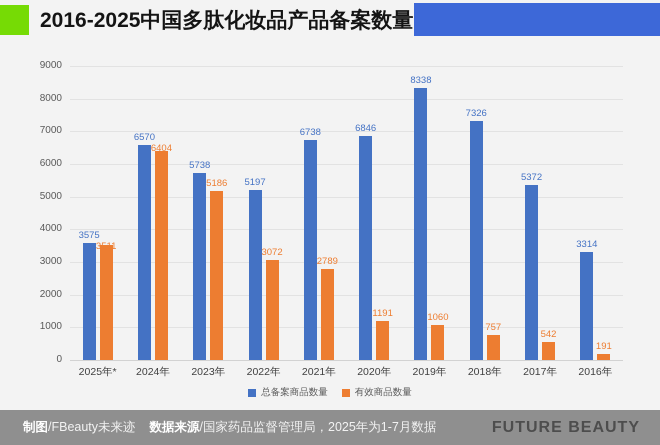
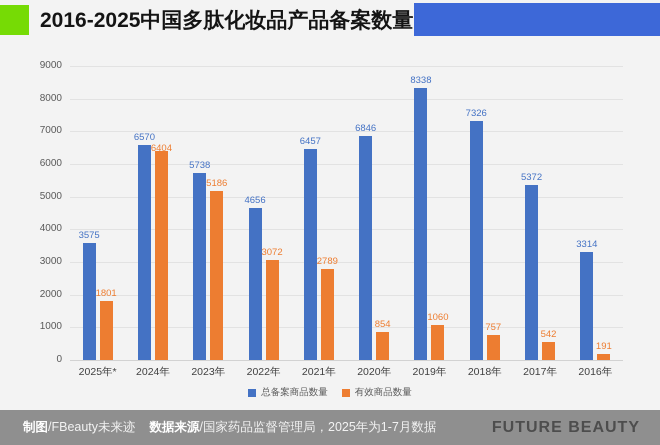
有效商品数量/2025年*: 3511 -> 1801
总备案商品数量/2022年: 5197 -> 4656
总备案商品数量/2021年: 6738 -> 6457
有效商品数量/2020年: 1191 -> 854
